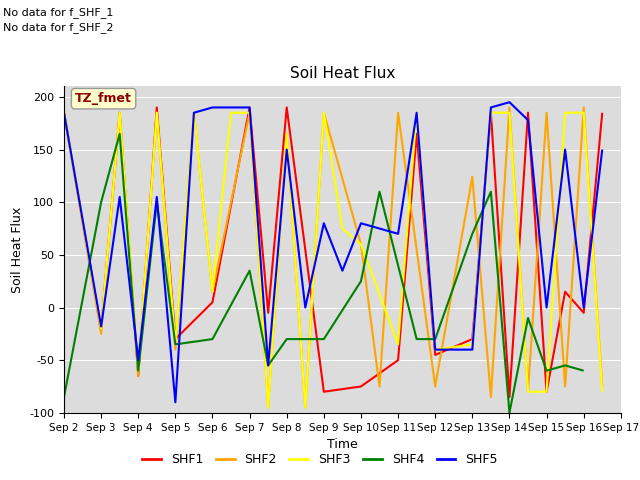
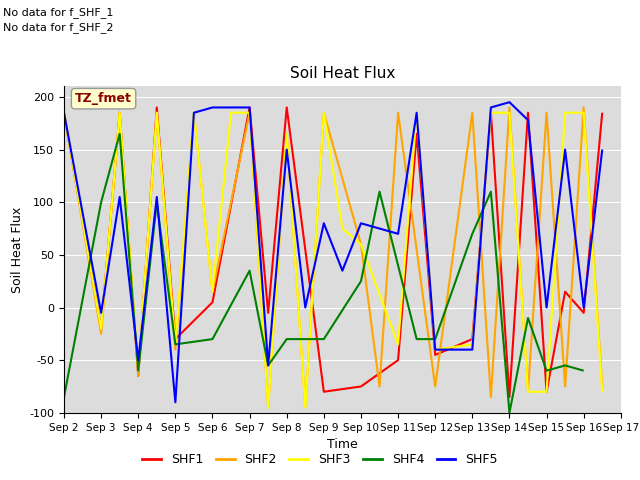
SHF5/Sep 3: -18 -> -5
SHF2/Sep 13: 124 -> 185
